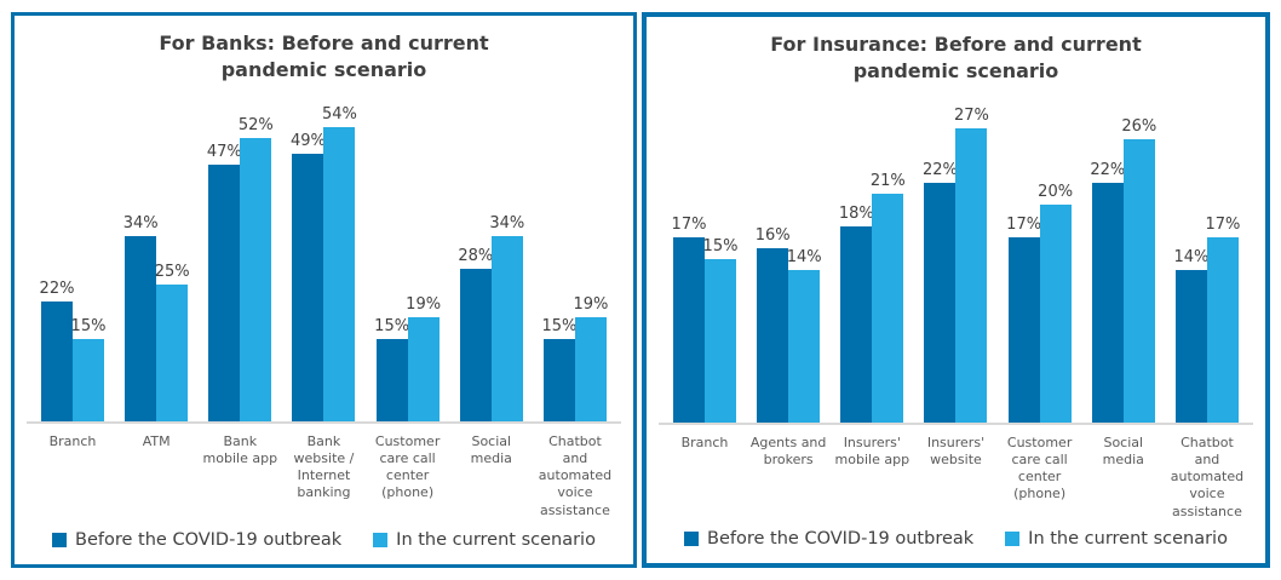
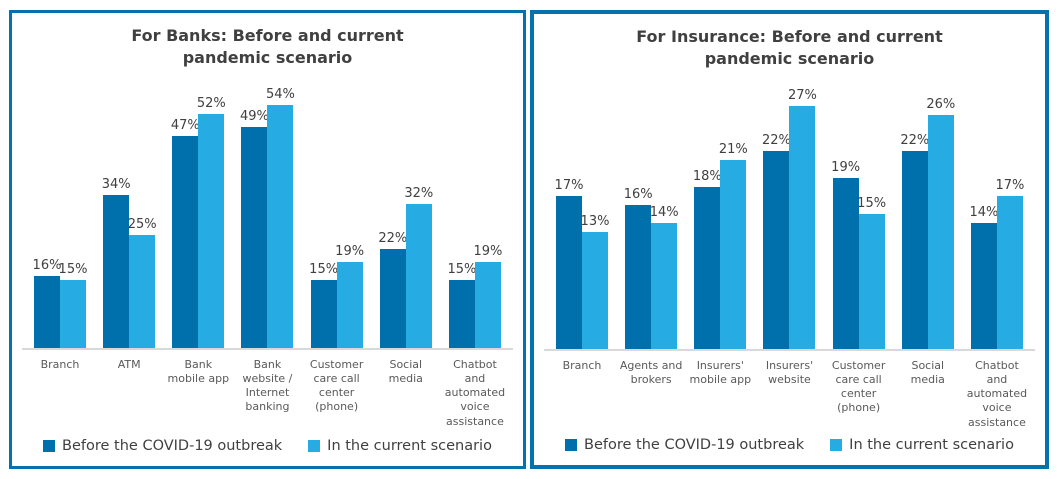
For Banks: Before and current pandemic scenario/Before the COVID-19 outbreak/Branch: 22% -> 16%
For Banks: Before and current pandemic scenario/Before the COVID-19 outbreak/Social media: 28% -> 22%
For Banks: Before and current pandemic scenario/In the current scenario/Social media: 34% -> 32%
For Insurance: Before and current pandemic scenario/In the current scenario/Branch: 15% -> 13%
For Insurance: Before and current pandemic scenario/Before the COVID-19 outbreak/Customer care call center (phone): 17% -> 19%
For Insurance: Before and current pandemic scenario/In the current scenario/Customer care call center (phone): 20% -> 15%
